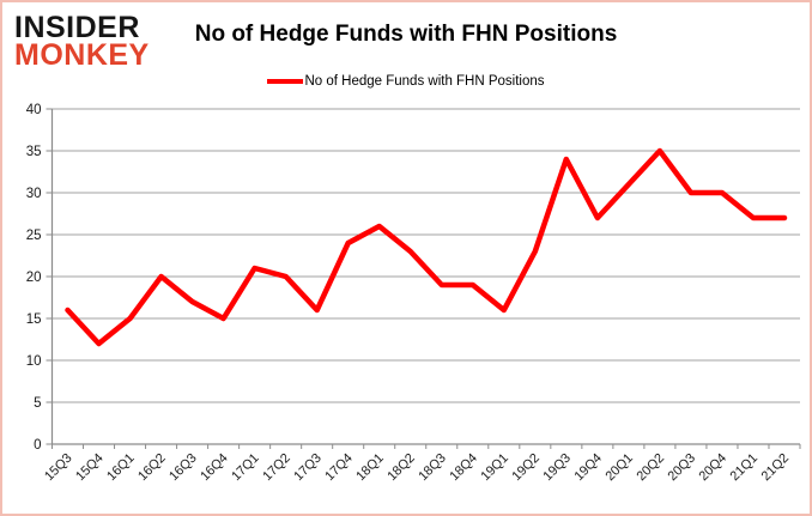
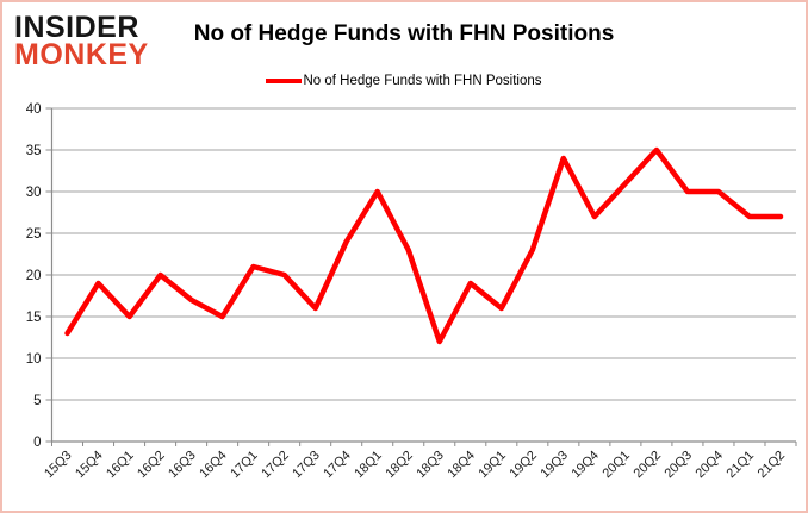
15Q3: 16 -> 13
15Q4: 12 -> 19
18Q1: 26 -> 30
18Q3: 19 -> 12
